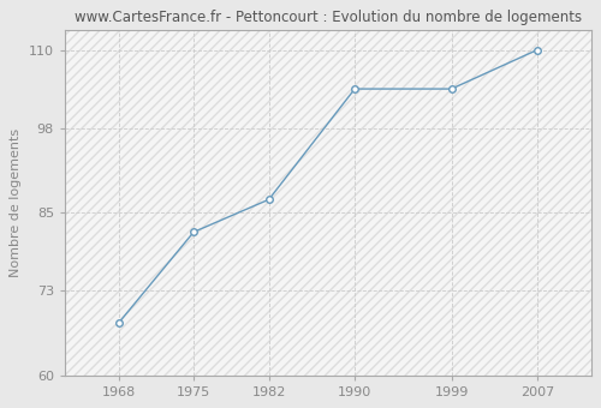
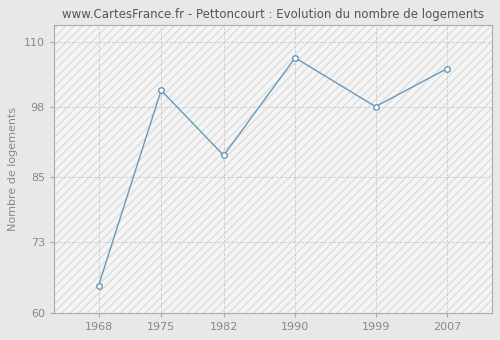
1968: 68 -> 65
1975: 82 -> 101
1982: 87 -> 89
1990: 104 -> 107
1999: 104 -> 98
2007: 110 -> 105
